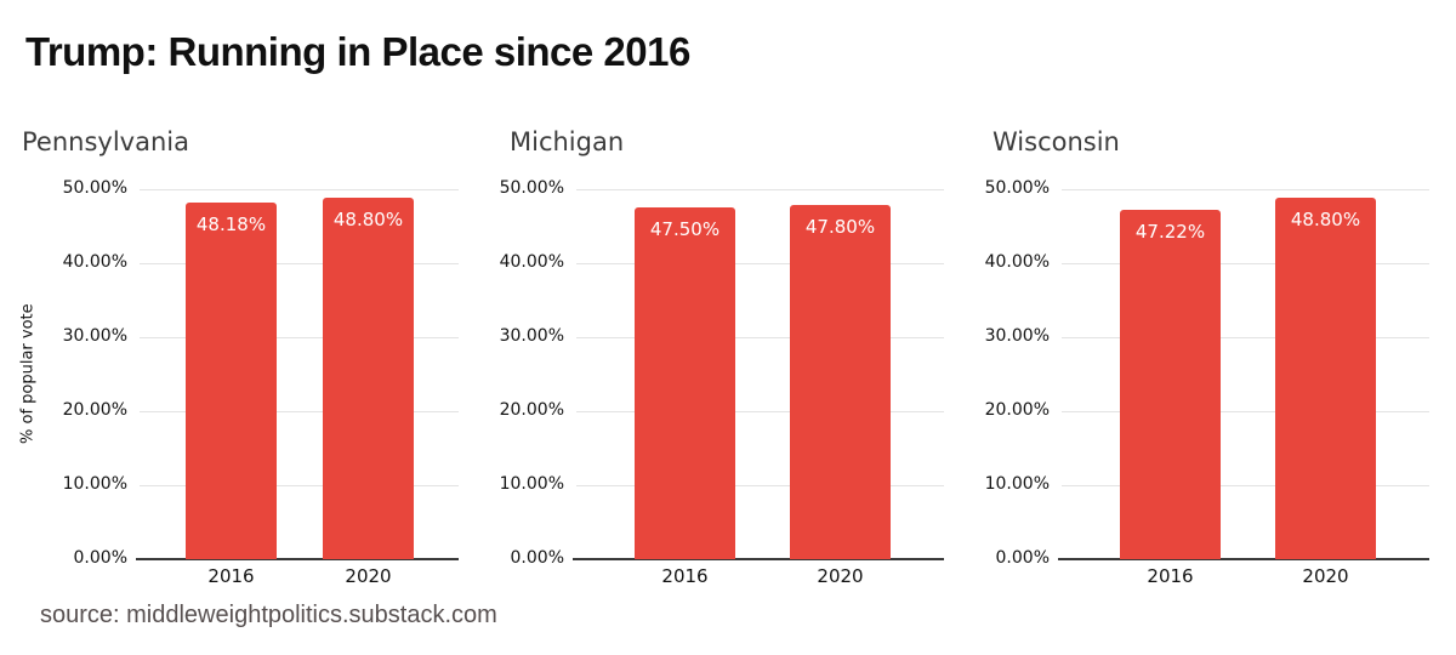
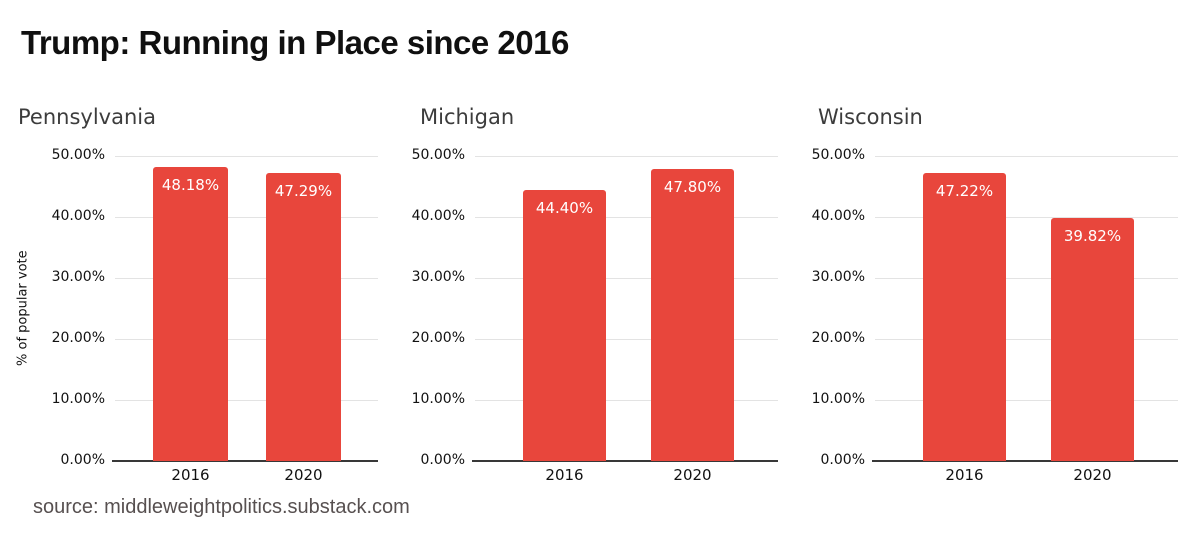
Pennsylvania/2020: 48.80% -> 47.29%
Michigan/2016: 47.50% -> 44.40%
Wisconsin/2020: 48.80% -> 39.82%
